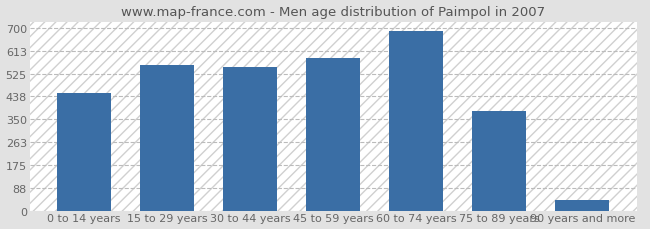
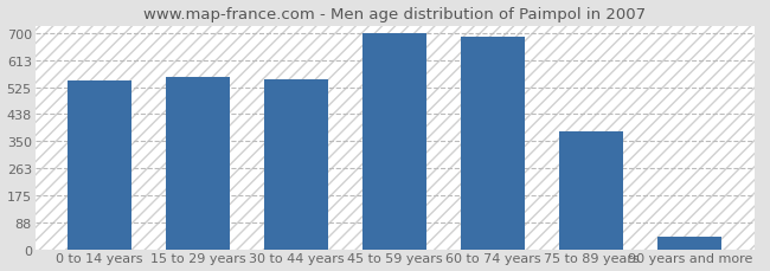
0 to 14 years: 450 -> 548
45 to 59 years: 585 -> 700
